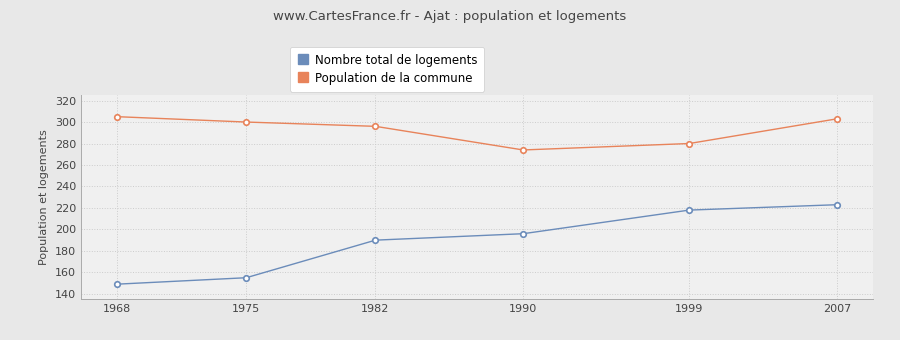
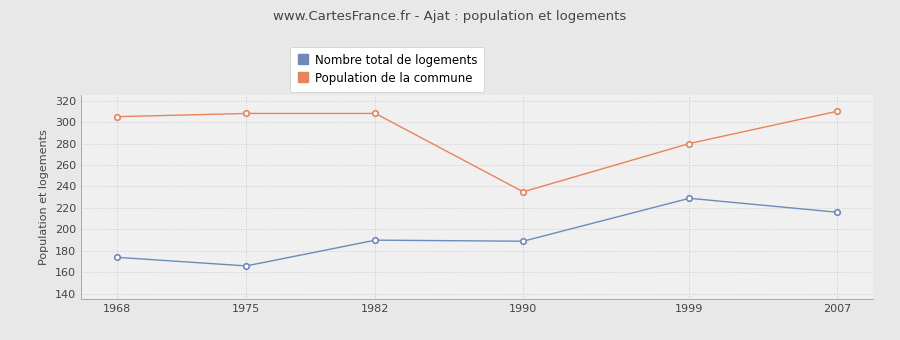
Nombre total de logements/1968: 149 -> 174
Nombre total de logements/1975: 155 -> 166
Population de la commune/1975: 300 -> 308
Population de la commune/1982: 296 -> 308
Nombre total de logements/1990: 196 -> 189
Population de la commune/1990: 274 -> 235
Nombre total de logements/1999: 218 -> 229
Nombre total de logements/2007: 223 -> 216
Population de la commune/2007: 303 -> 310
